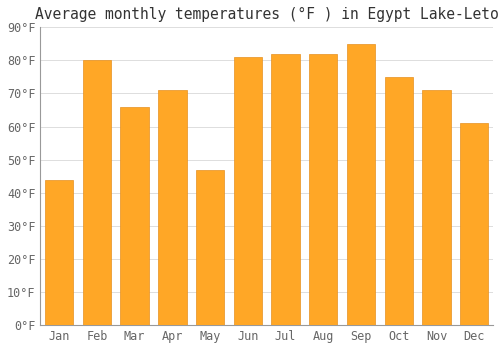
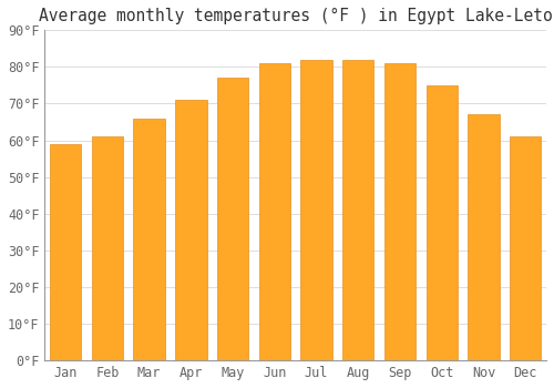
Jan: 44°F -> 59°F
Feb: 80°F -> 61°F
May: 47°F -> 77°F
Sep: 85°F -> 81°F
Nov: 71°F -> 67°F
